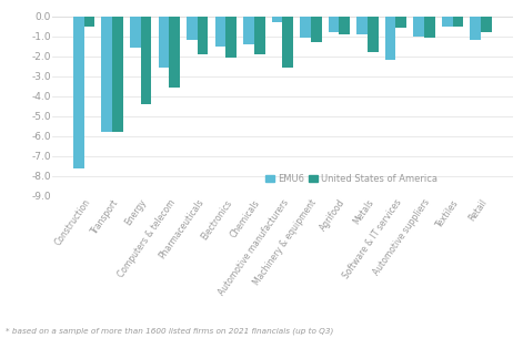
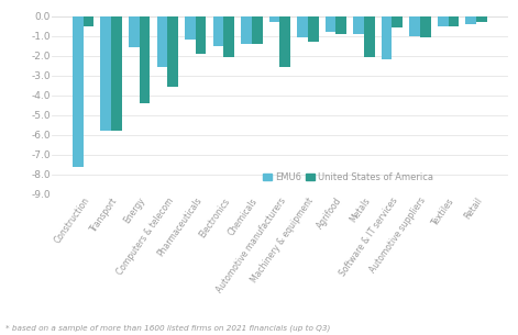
United States of America/Chemicals: -1.9 -> -1.4
United States of America/Metals: -1.8 -> -2.1
EMU6/Retail: -1.2 -> -0.4
United States of America/Retail: -0.8 -> -0.3
